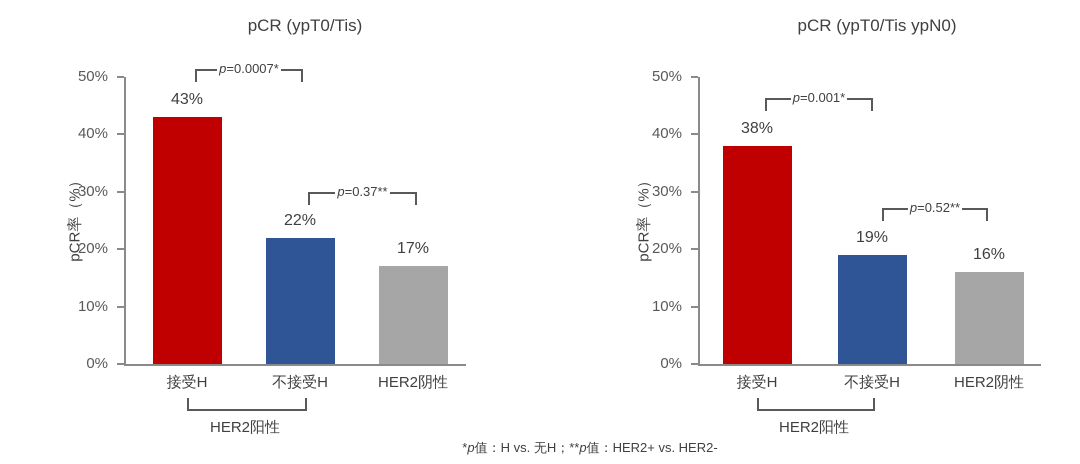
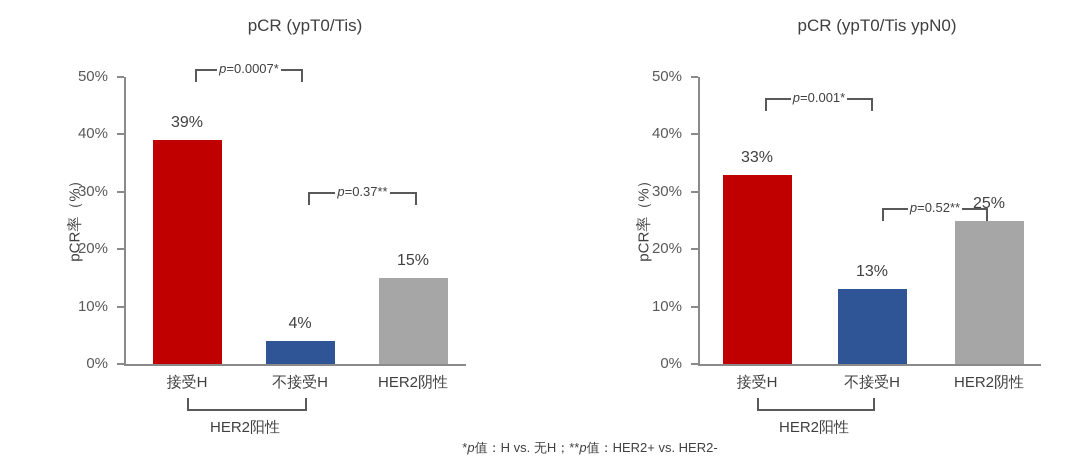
pCR (ypT0/Tis)/接受H: 43% -> 39%
pCR (ypT0/Tis)/不接受H: 22% -> 4%
pCR (ypT0/Tis)/HER2阴性: 17% -> 15%
pCR (ypT0/Tis ypN0)/接受H: 38% -> 33%
pCR (ypT0/Tis ypN0)/不接受H: 19% -> 13%
pCR (ypT0/Tis ypN0)/HER2阴性: 16% -> 25%
